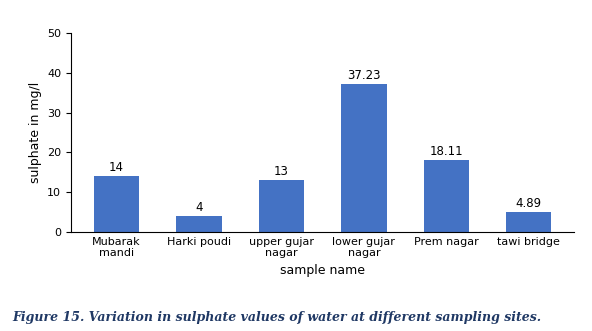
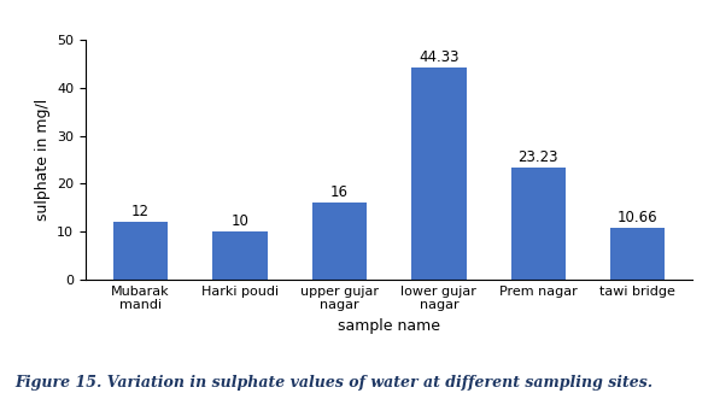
Mubarak mandi: 14 -> 12
Harki poudi: 4 -> 10
upper gujar nagar: 13 -> 16
lower gujar nagar: 37.23 -> 44.33
Prem nagar: 18.11 -> 23.23
tawi bridge: 4.89 -> 10.66
